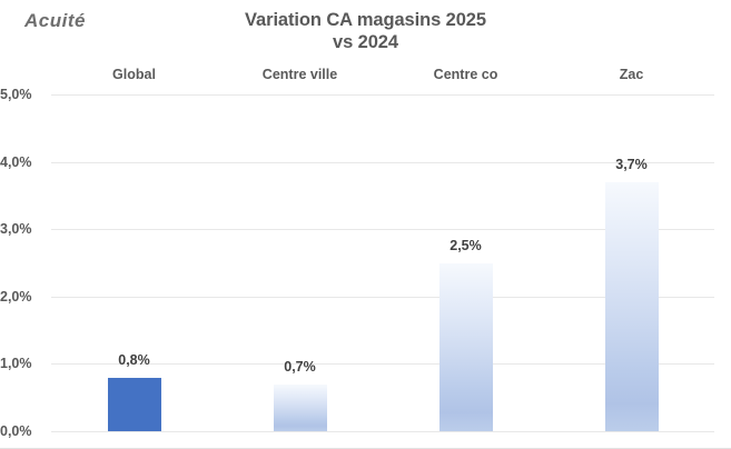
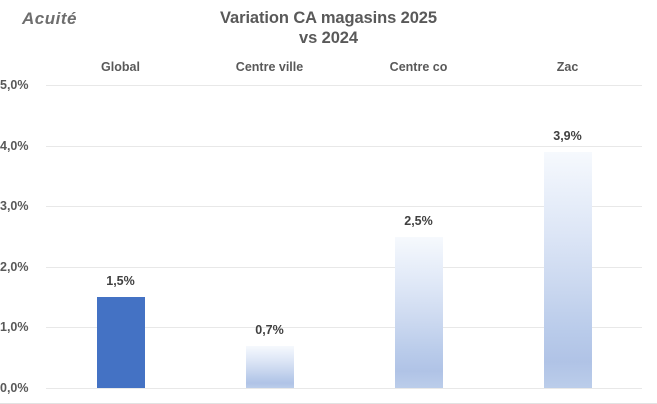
Global: 0,8% -> 1,5%
Zac: 3,7% -> 3,9%
